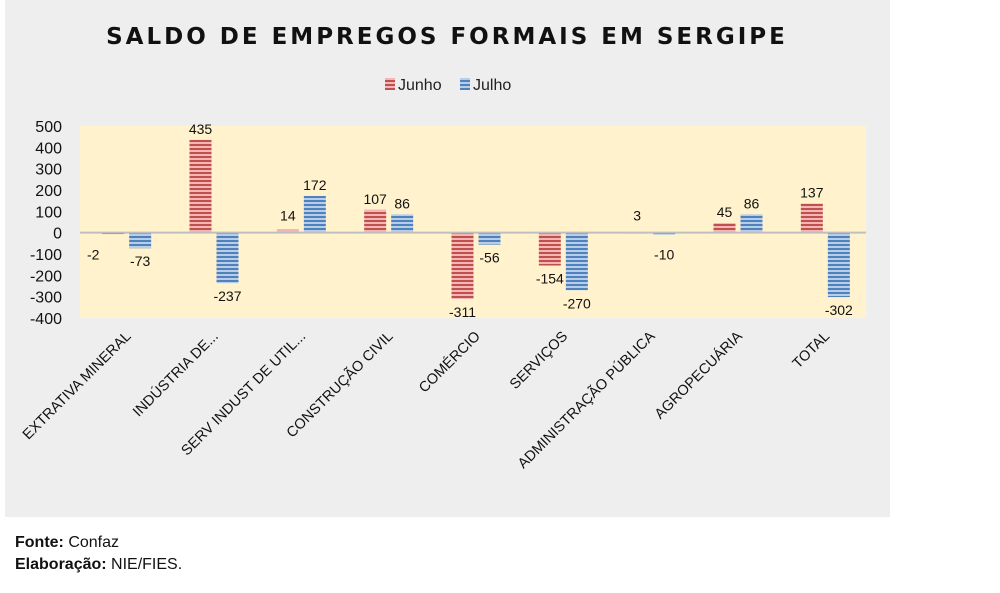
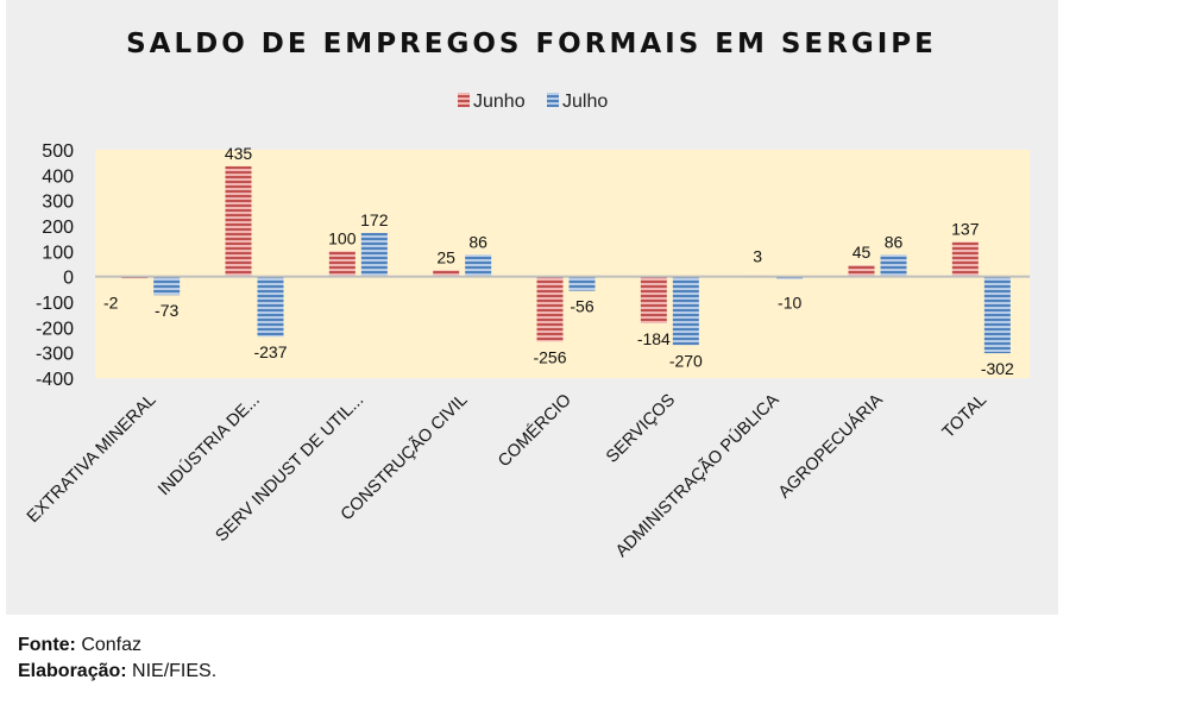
Junho/SERV INDUST DE UTIL...: 14 -> 100
Junho/CONSTRUÇÃO CIVIL: 107 -> 25
Junho/COMÉRCIO: -311 -> -256
Junho/SERVIÇOS: -154 -> -184
